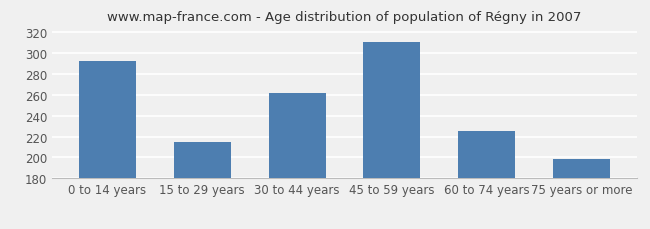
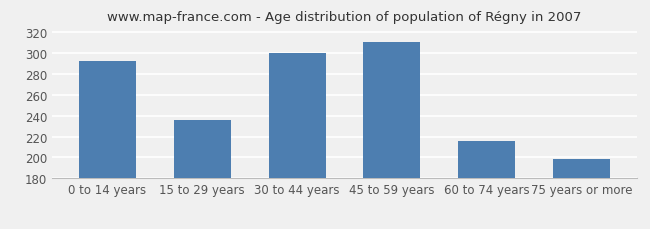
15 to 29 years: 215 -> 236
30 to 44 years: 262 -> 300
60 to 74 years: 225 -> 216
